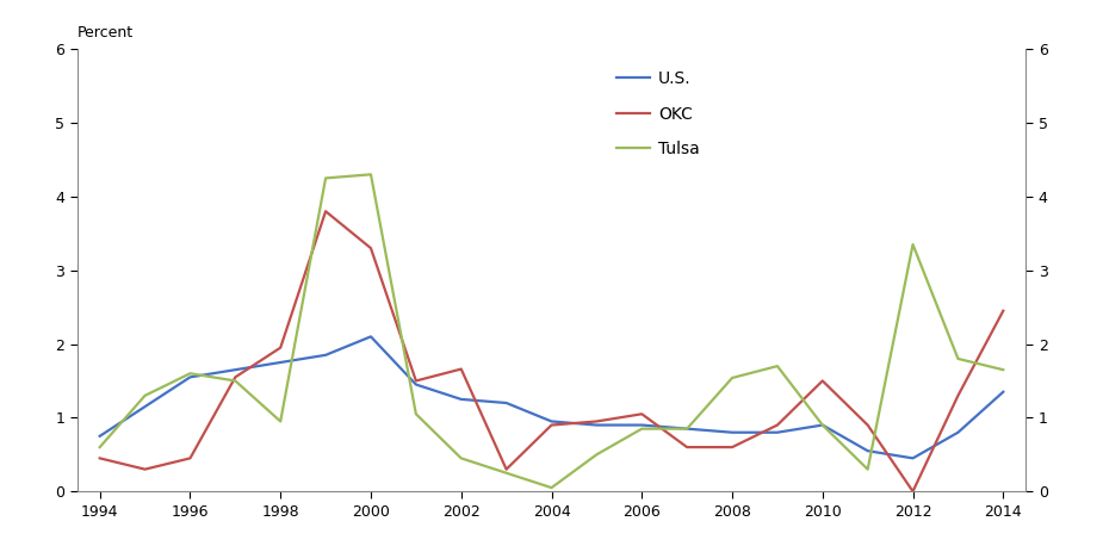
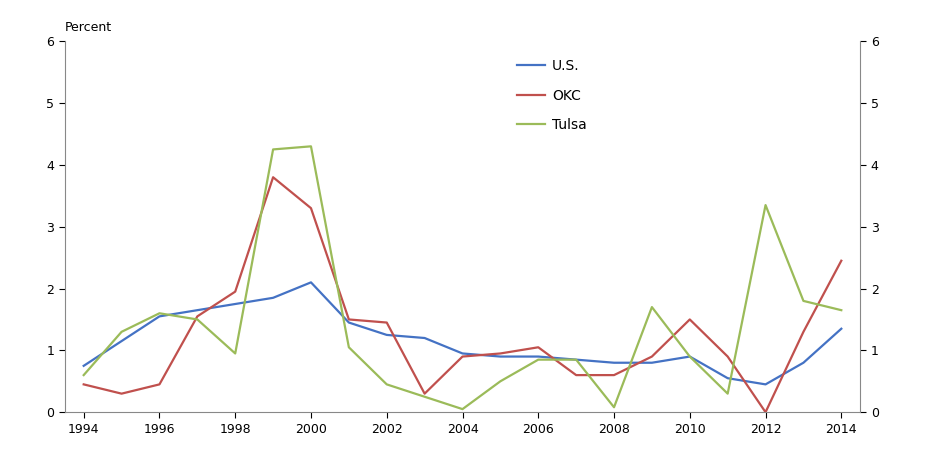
OKC/2002: 1.66 -> 1.45
Tulsa/2008: 1.54 -> 0.08
